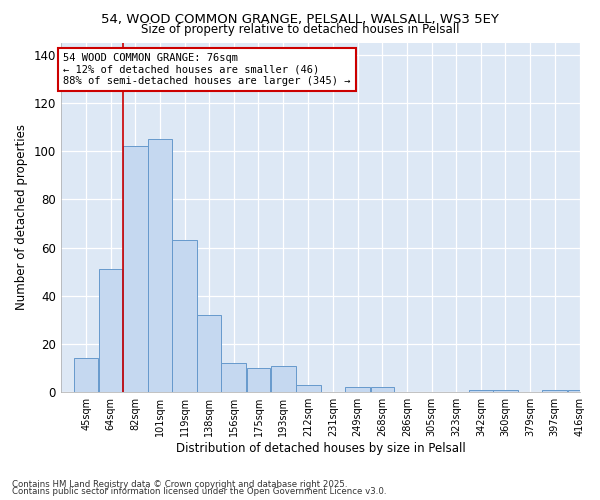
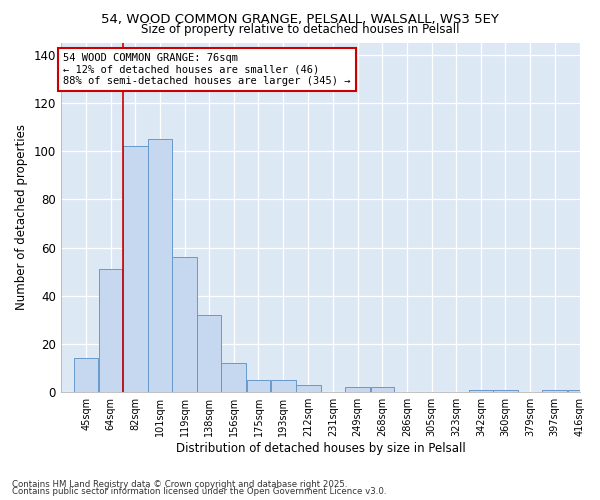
119sqm: 63 -> 56
175sqm: 10 -> 5
193sqm: 11 -> 5
